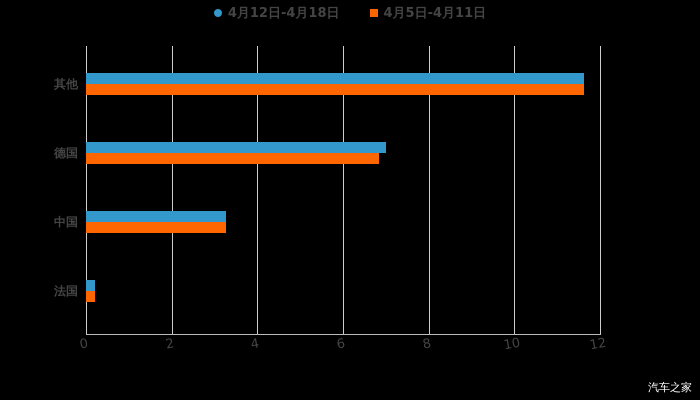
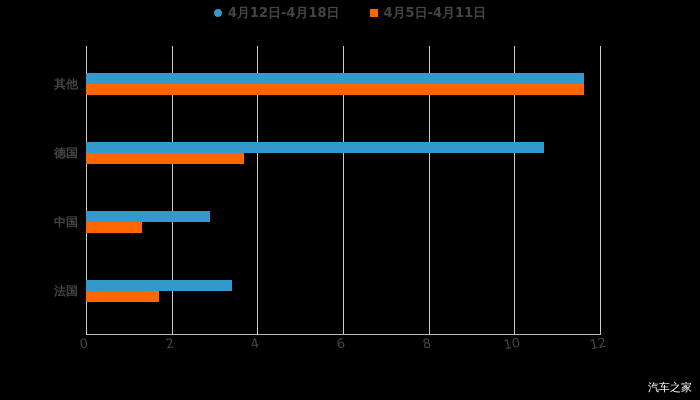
4月12日-4月18日/德国: 7.0 -> 10.7
4月5日-4月11日/德国: 6.8 -> 3.7
4月12日-4月18日/中国: 3.3 -> 2.9
4月5日-4月11日/中国: 3.3 -> 1.3
4月12日-4月18日/法国: 0.2 -> 3.4
4月5日-4月11日/法国: 0.2 -> 1.7
